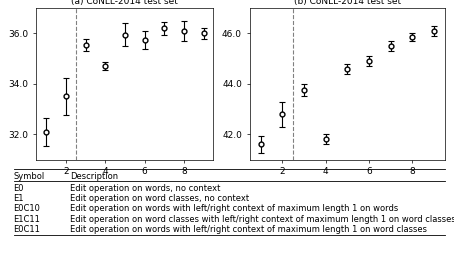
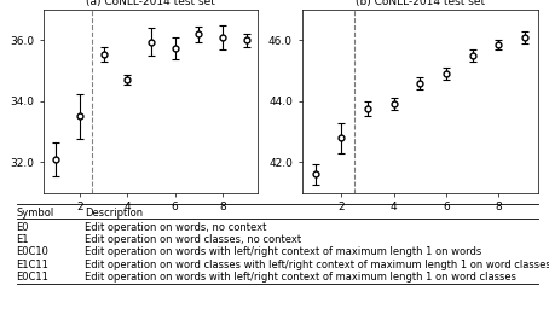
4: 41.80 -> 43.90
